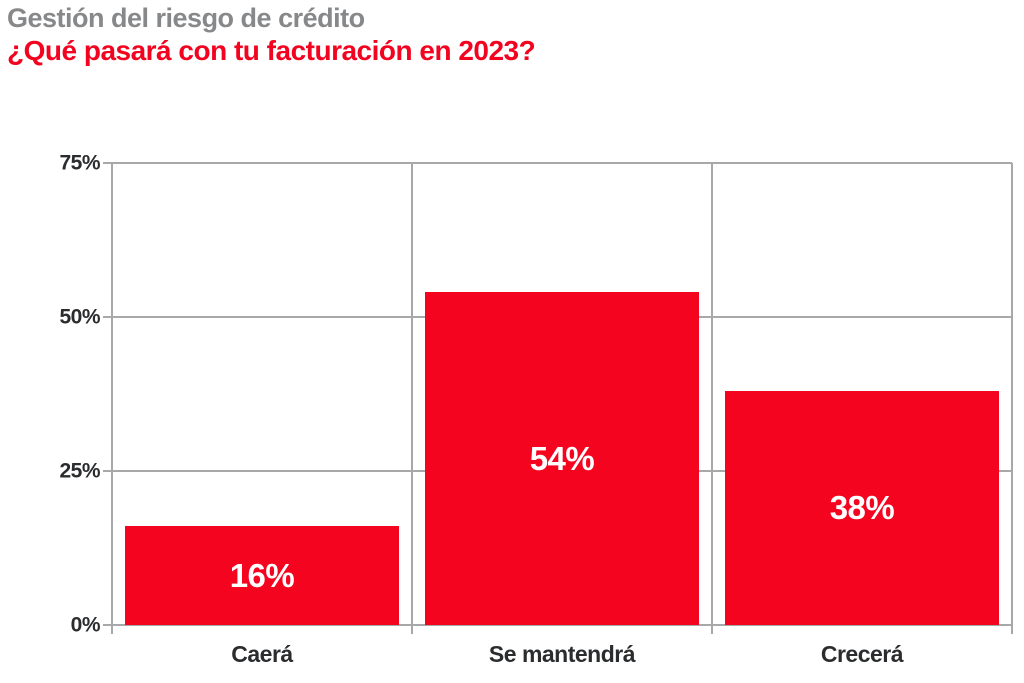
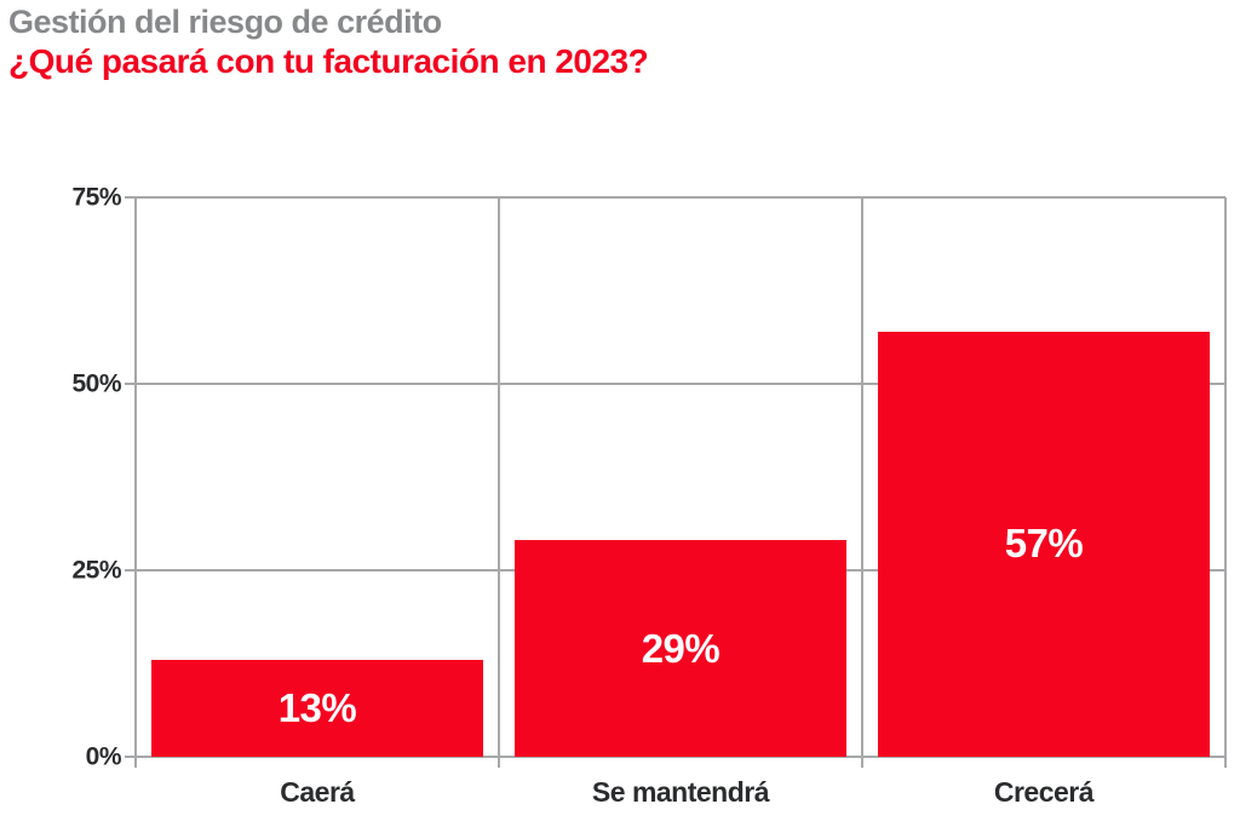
Caerá: 16% -> 13%
Se mantendrá: 54% -> 29%
Crecerá: 38% -> 57%
